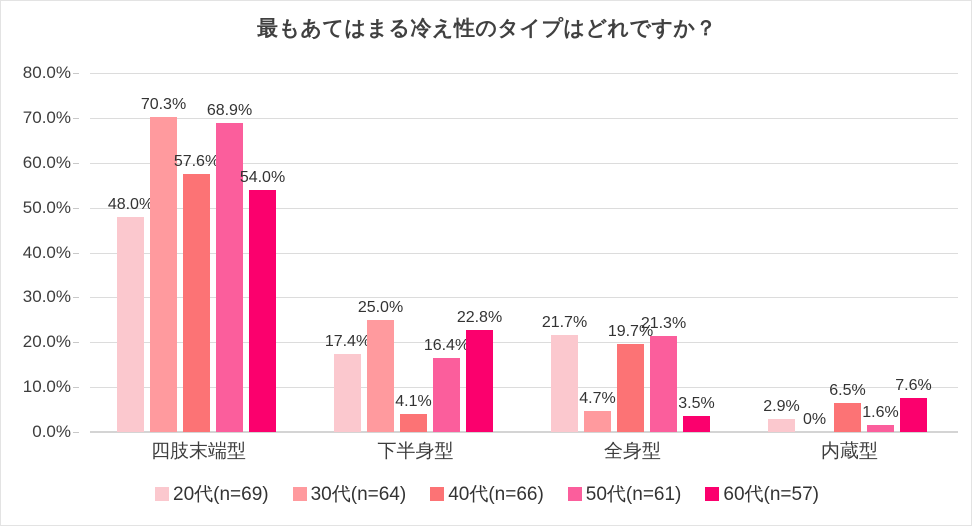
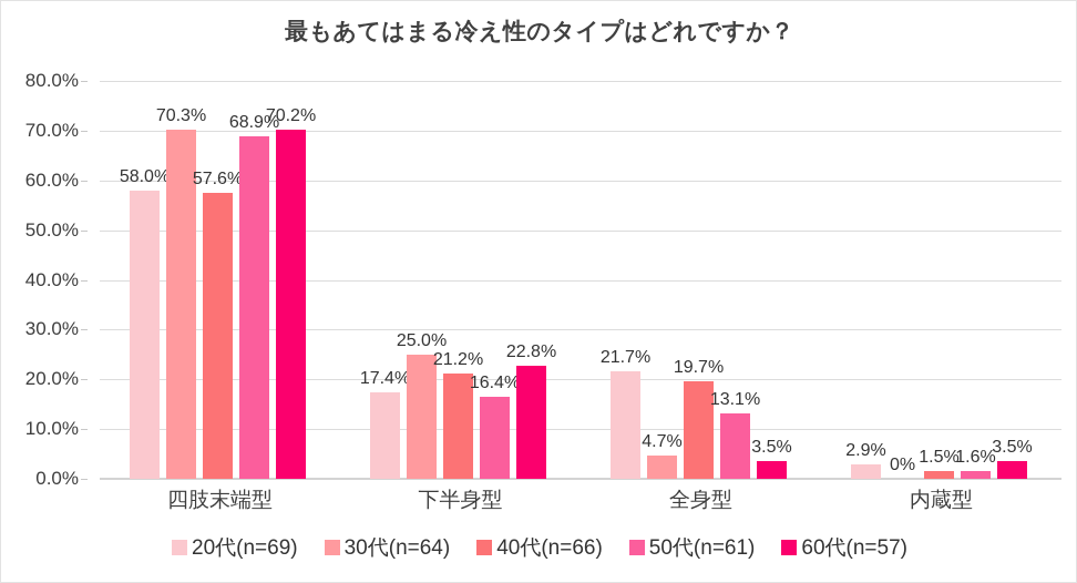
20代(n=69)/四肢末端型: 48.0% -> 58.0%
60代(n=57)/四肢末端型: 54.0% -> 70.2%
40代(n=66)/下半身型: 4.1% -> 21.2%
50代(n=61)/全身型: 21.3% -> 13.1%
40代(n=66)/内蔵型: 6.5% -> 1.5%
60代(n=57)/内蔵型: 7.6% -> 3.5%
